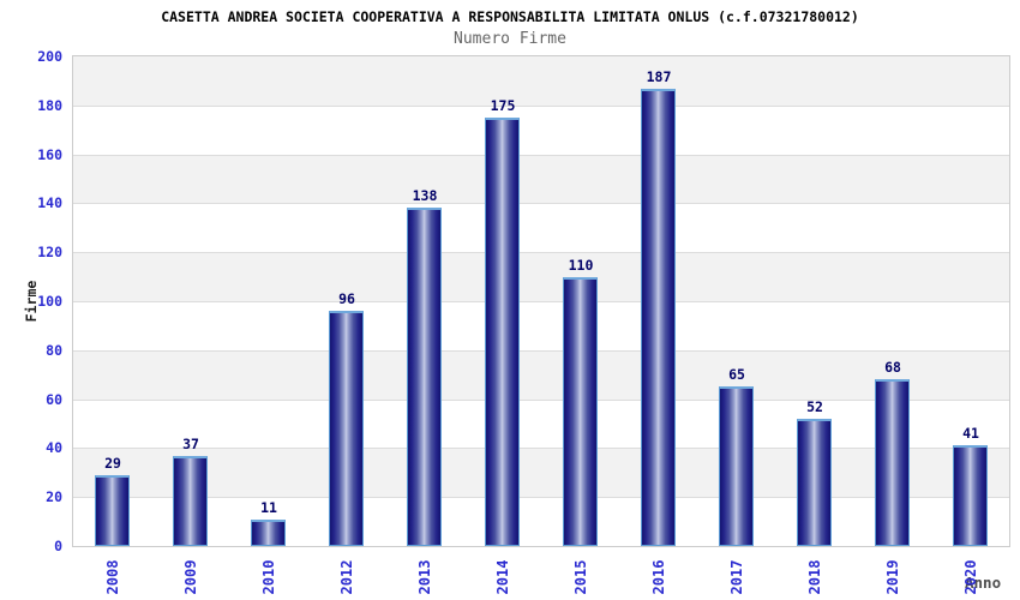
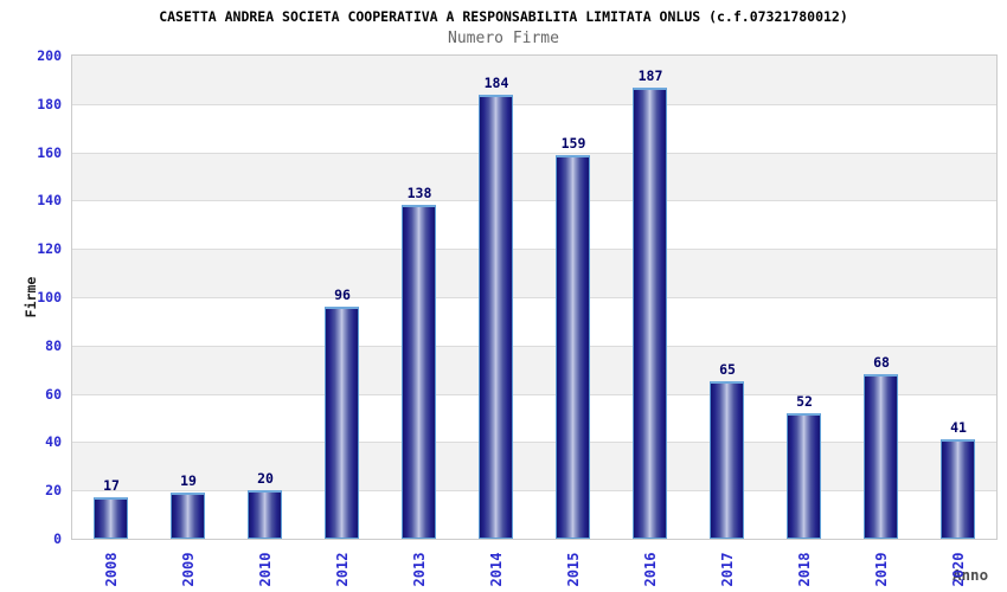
2008: 29 -> 17
2009: 37 -> 19
2010: 11 -> 20
2014: 175 -> 184
2015: 110 -> 159
